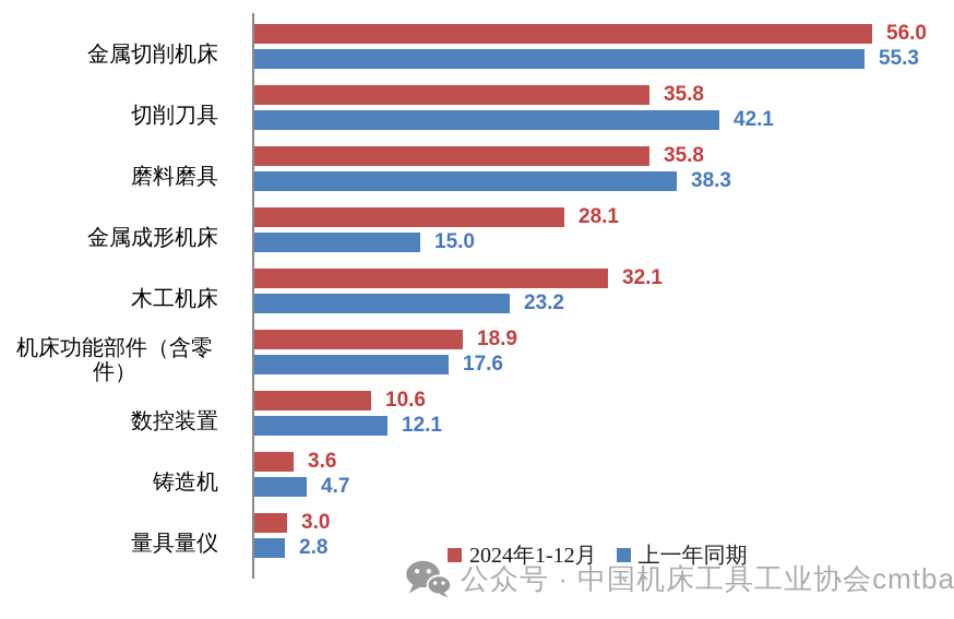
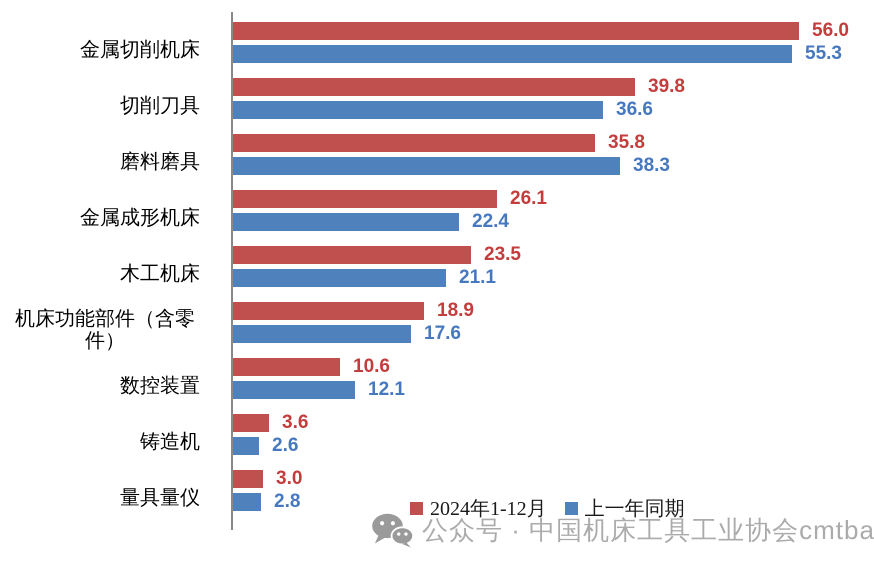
2024年1-12月/切削刀具: 35.8 -> 39.8
上一年同期/切削刀具: 42.1 -> 36.6
2024年1-12月/金属成形机床: 28.1 -> 26.1
上一年同期/金属成形机床: 15.0 -> 22.4
2024年1-12月/木工机床: 32.1 -> 23.5
上一年同期/木工机床: 23.2 -> 21.1
上一年同期/铸造机: 4.7 -> 2.6
